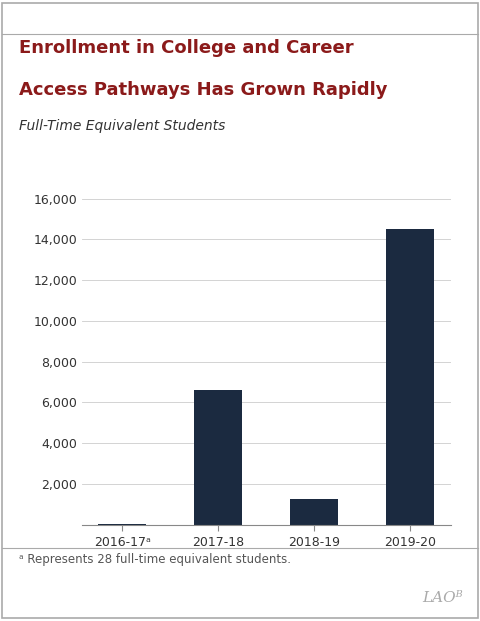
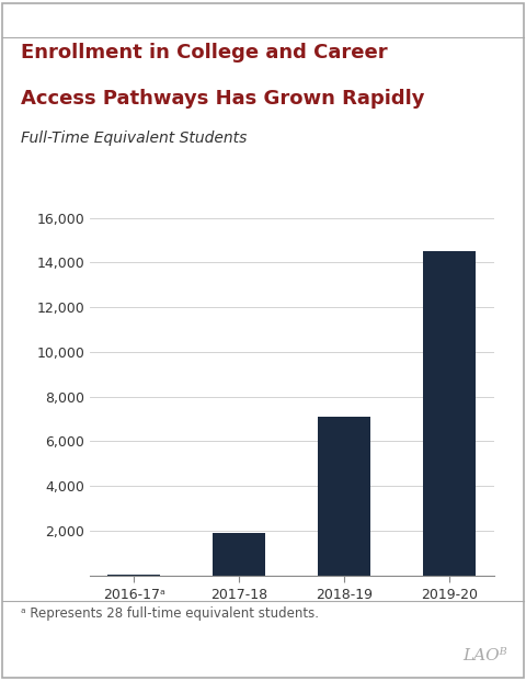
2017-18: 6,600 -> 1,900
2018-19: 1,250 -> 7,100
